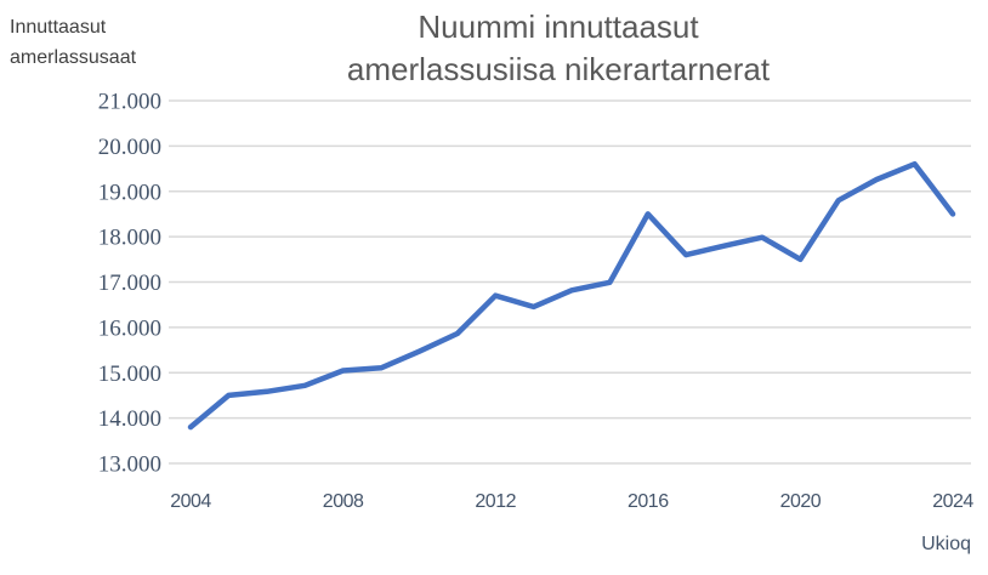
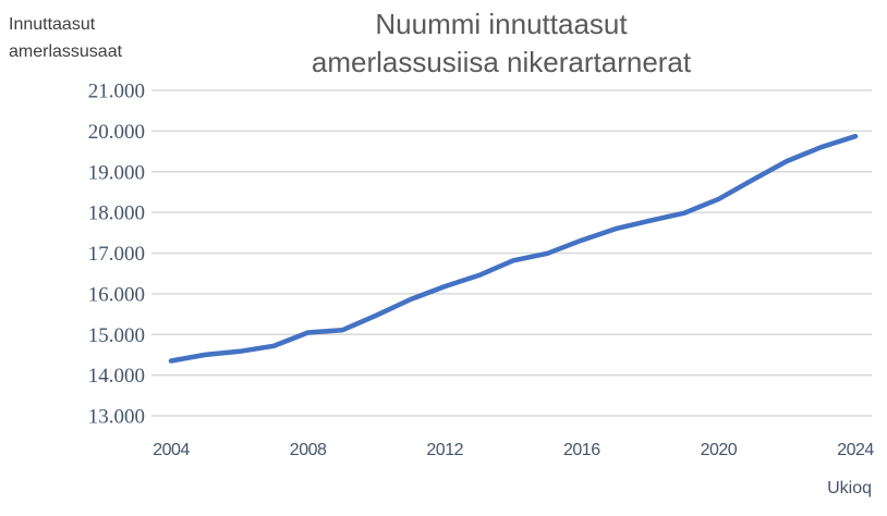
2004: 13800 -> 14400
2012: 16700 -> 16200
2016: 18500 -> 17300
2020: 17500 -> 18300
2024: 18500 -> 19900
